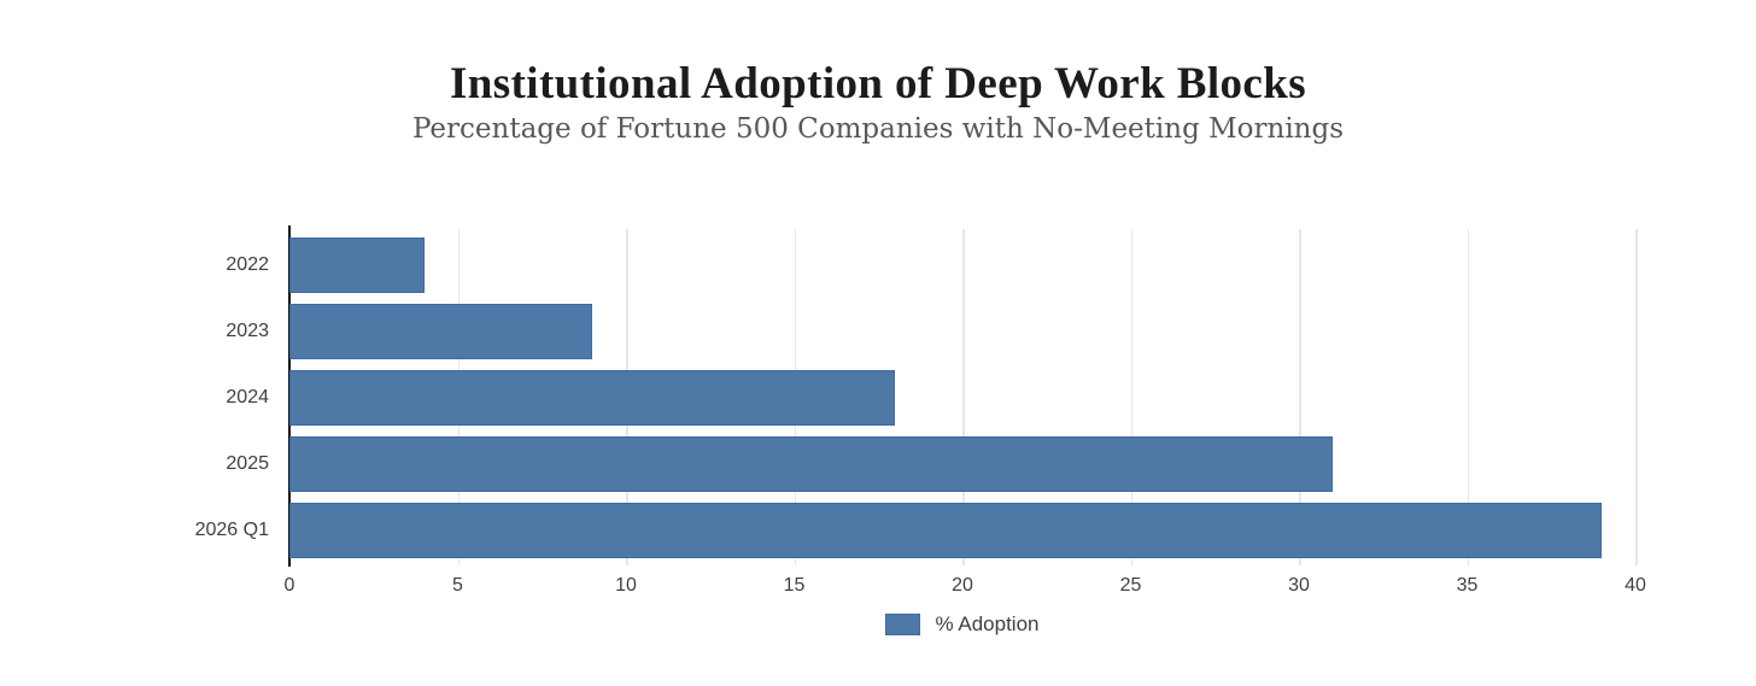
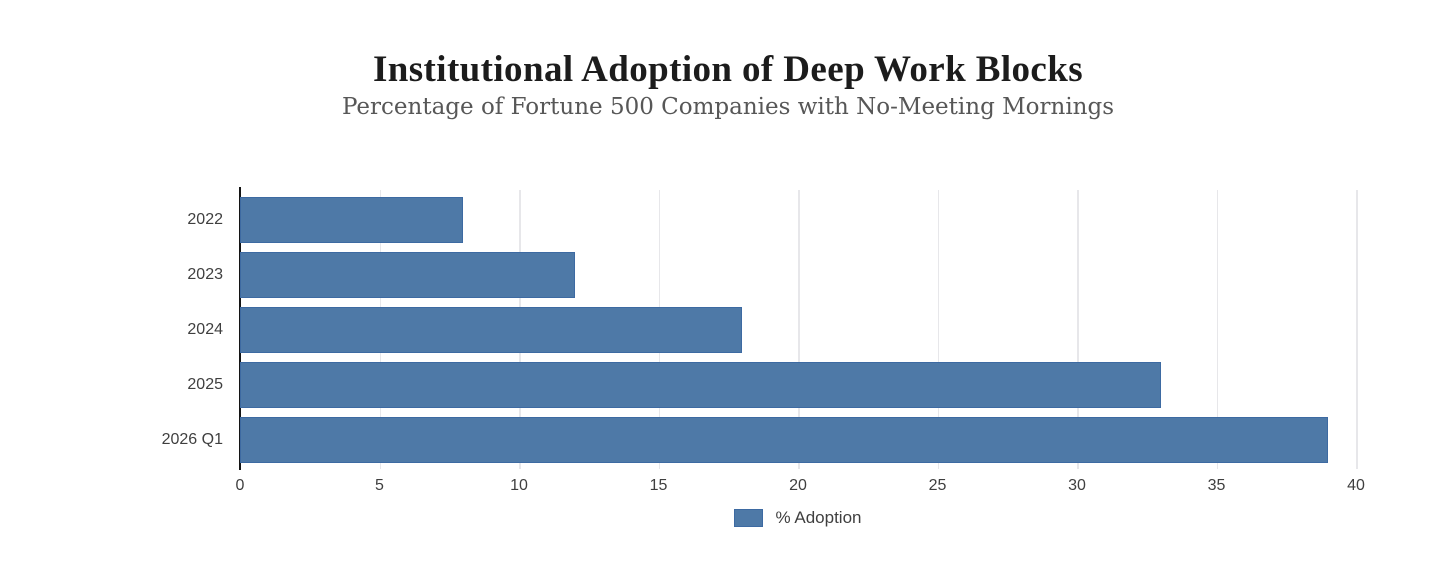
2022: 4 -> 8
2023: 9 -> 12
2025: 31 -> 33
